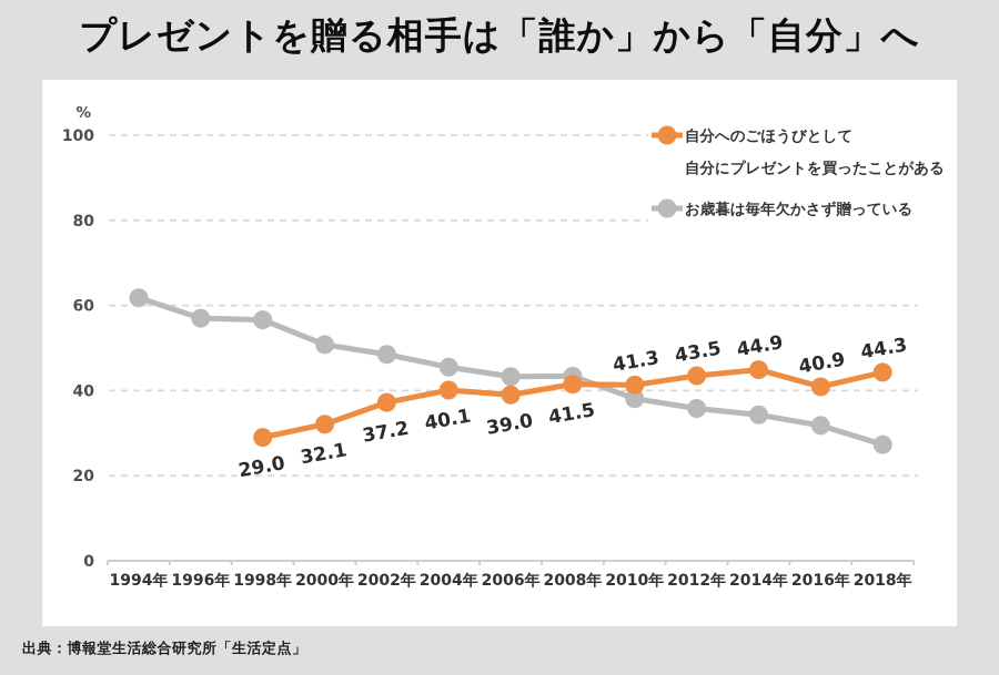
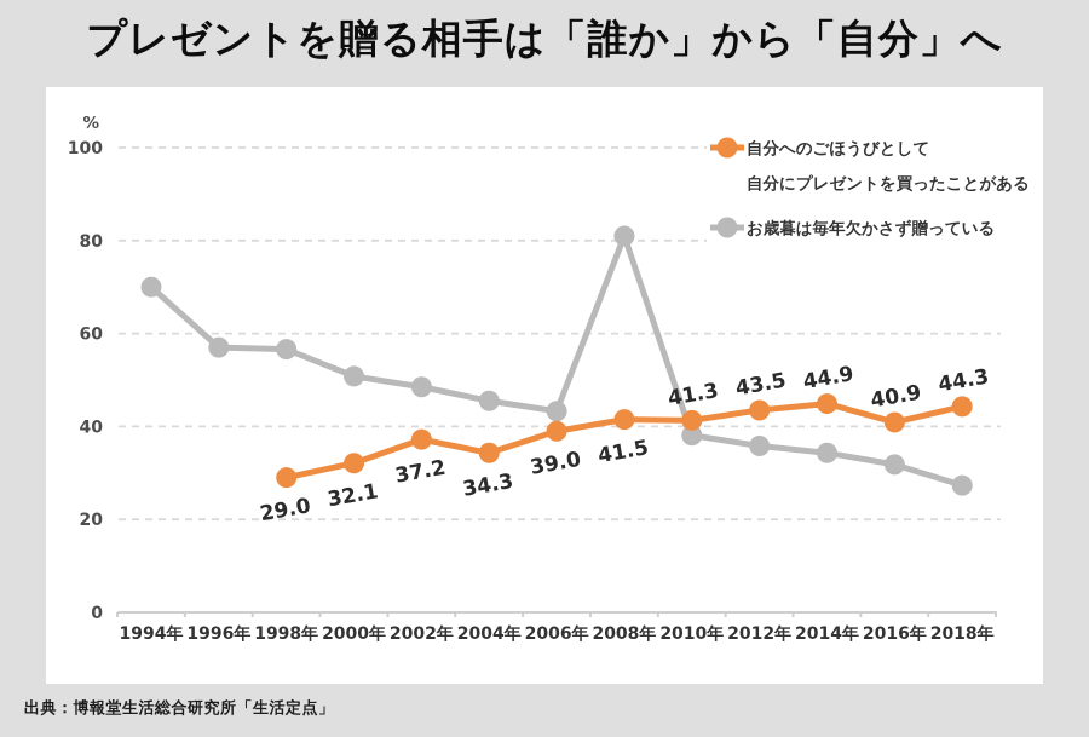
お歳暮は毎年欠かさず贈っている/1994年: 62 -> 70
自分へのごほうびとして自分にプレゼントを買ったことがある/2004年: 40.1 -> 34.3
お歳暮は毎年欠かさず贈っている/2008年: 43 -> 81
